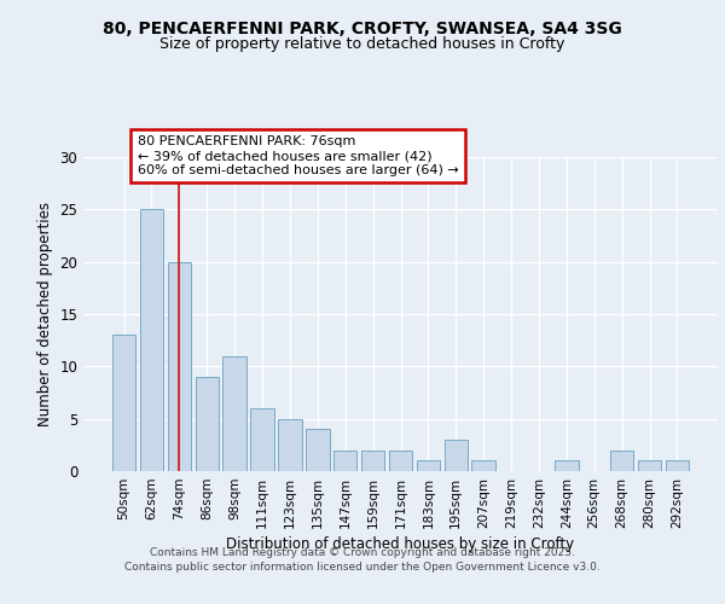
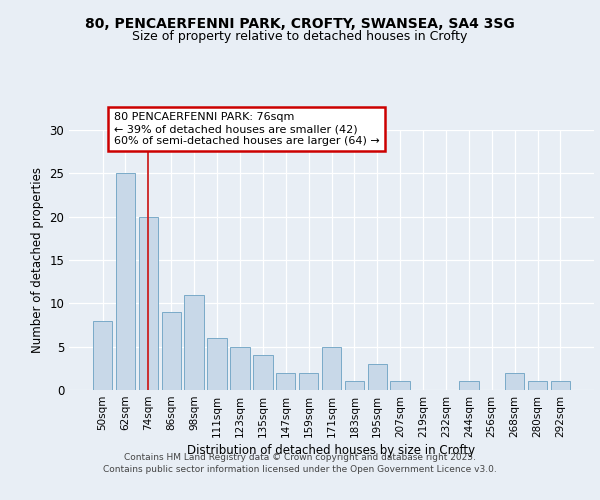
50sqm: 13 -> 8
171sqm: 2 -> 5
